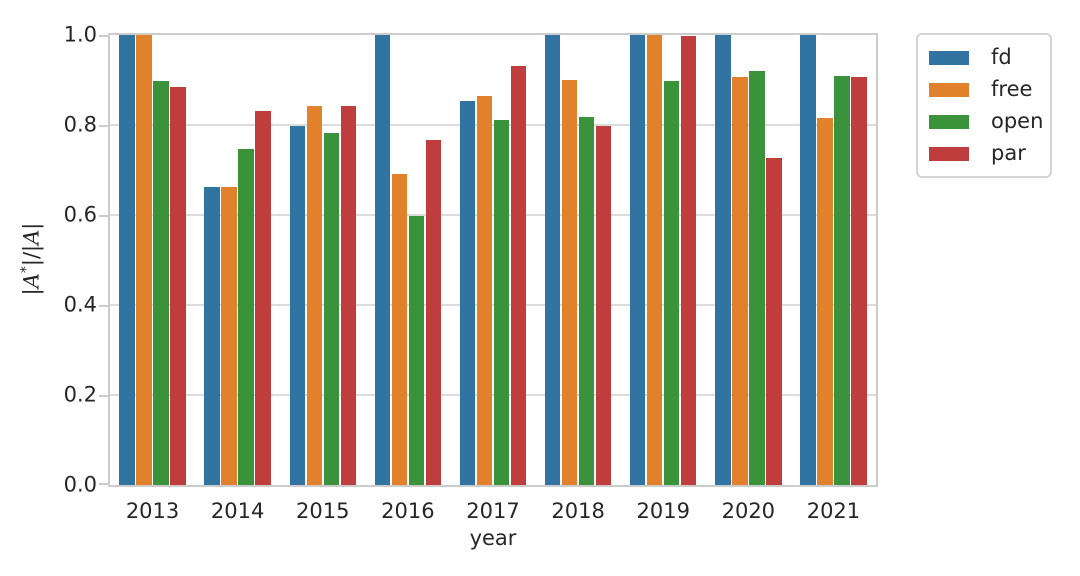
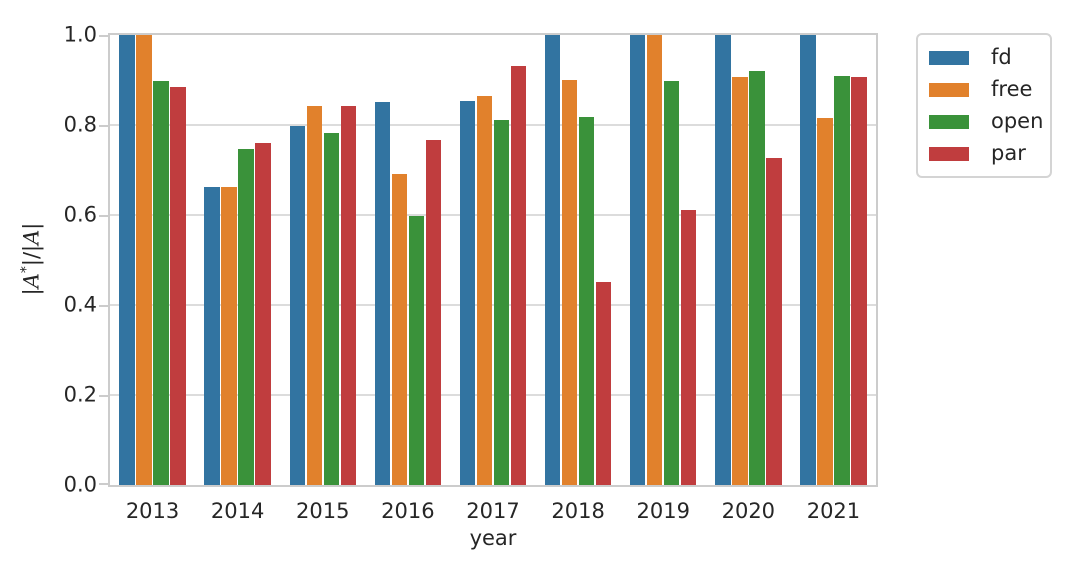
par/2014: 0.83 -> 0.76
fd/2016: 1.00 -> 0.85
par/2018: 0.80 -> 0.45
par/2019: 1.00 -> 0.61
